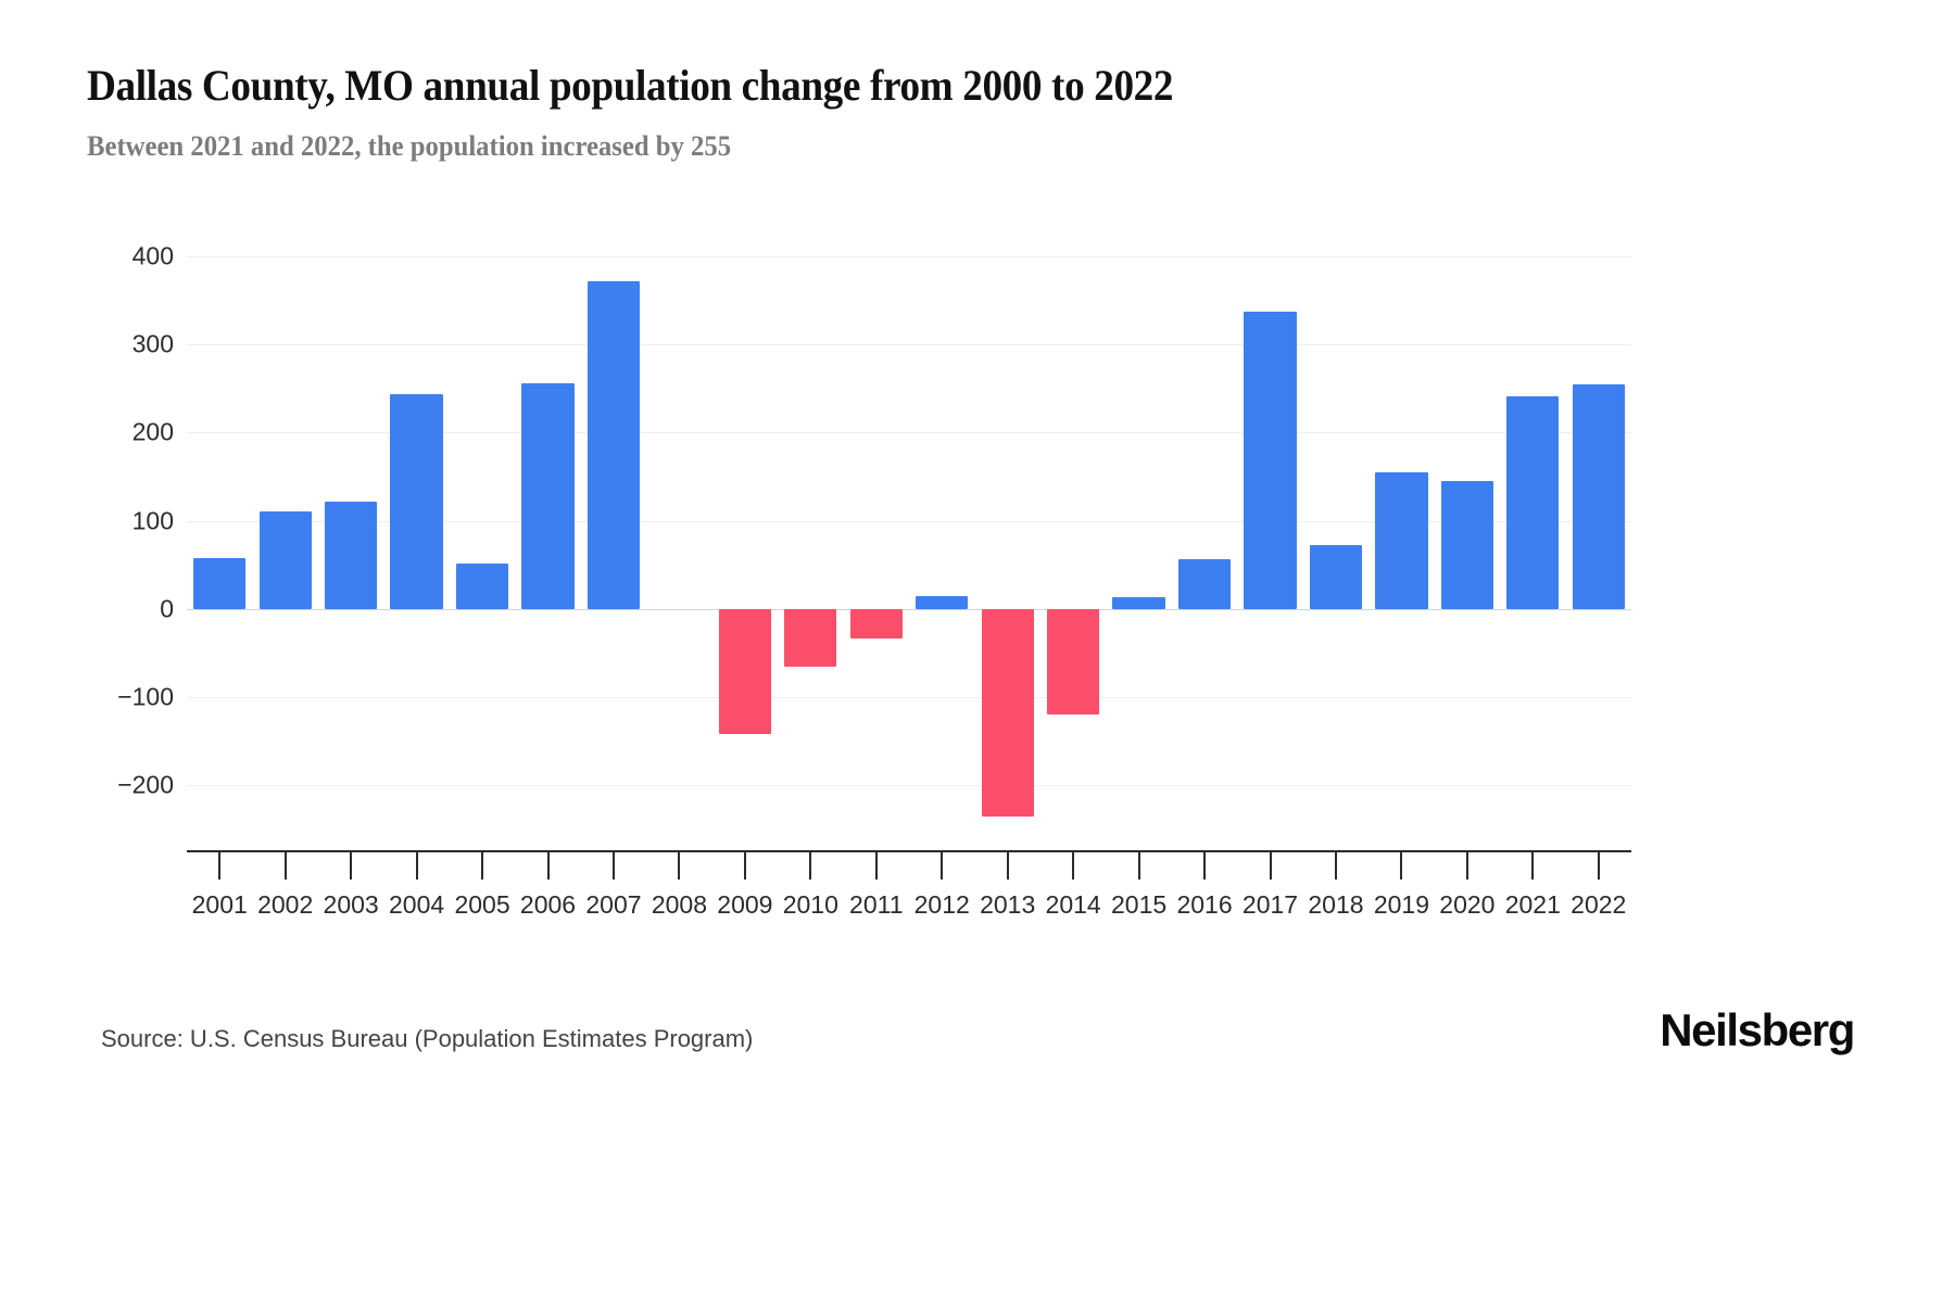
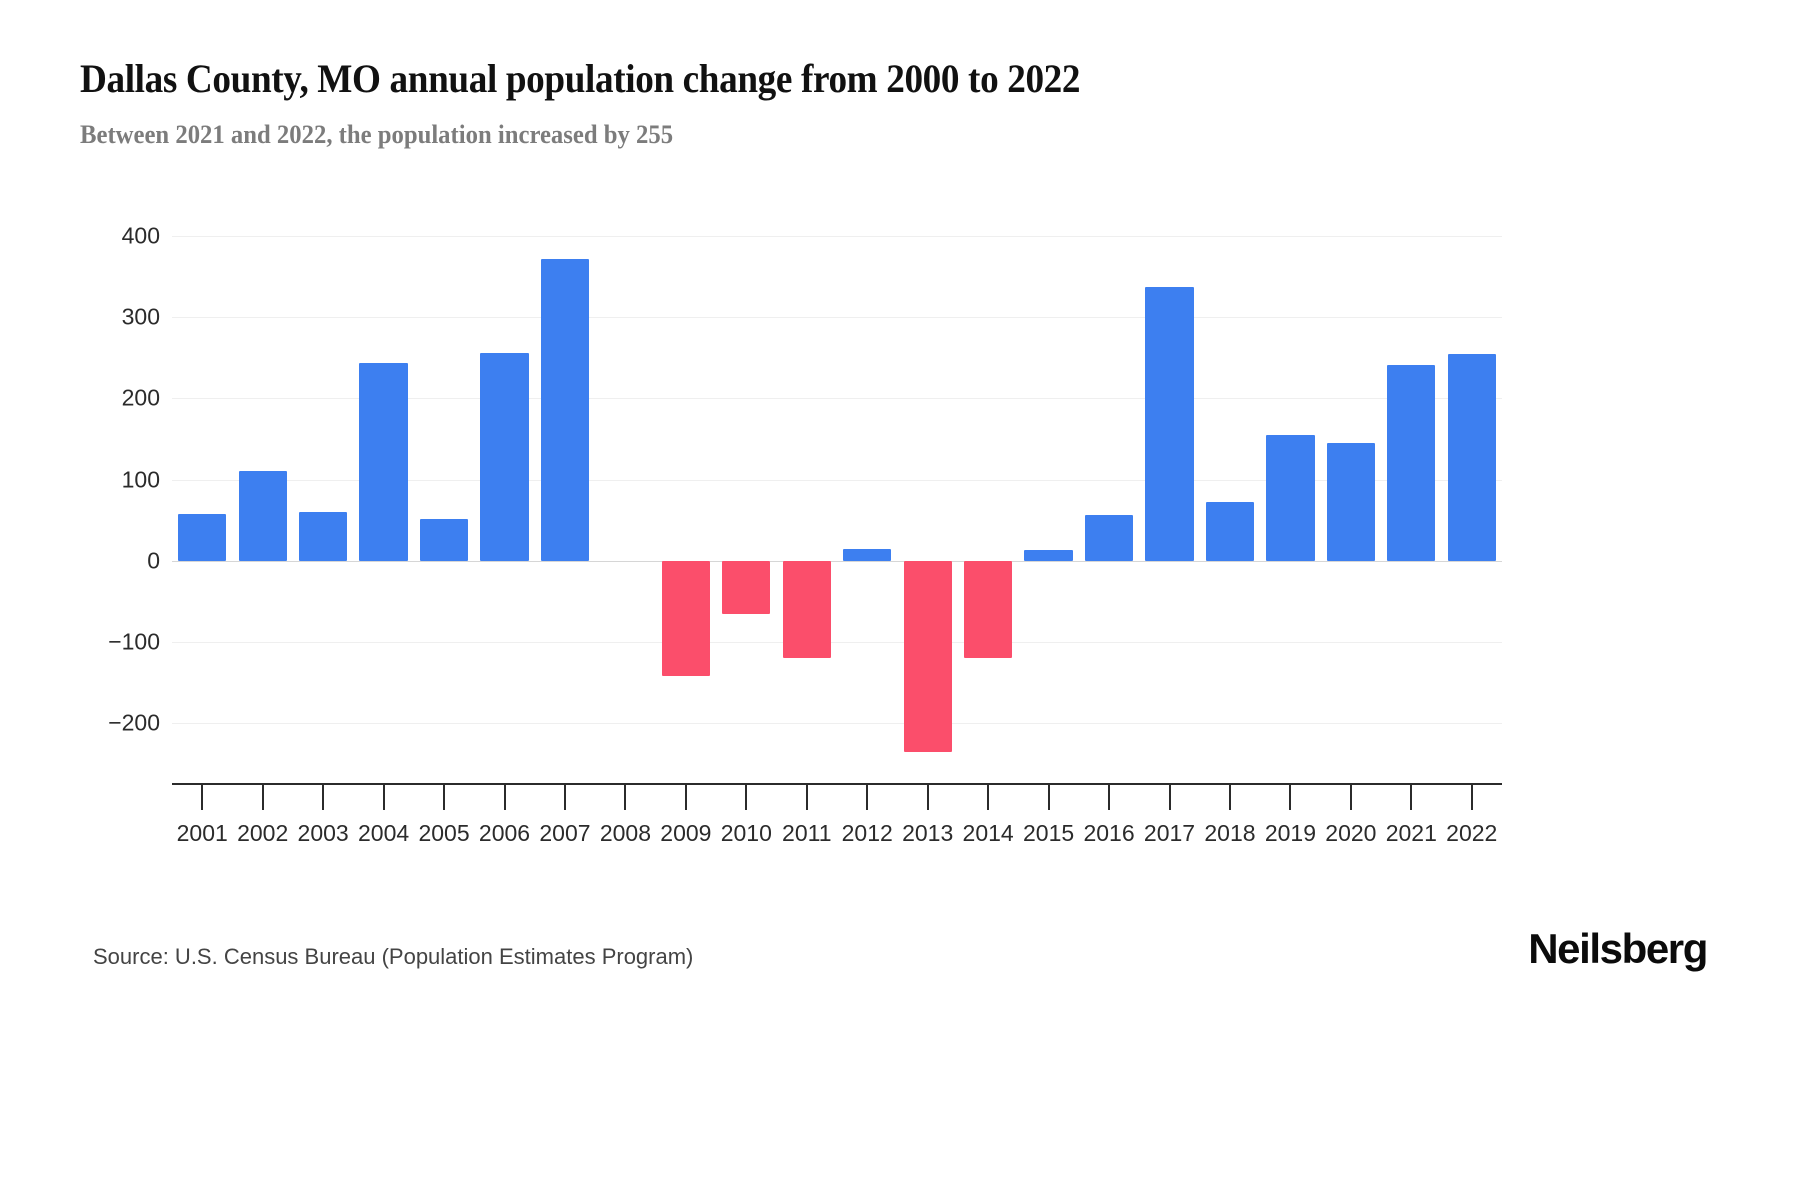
2003: 120 -> 60
2011: -30 -> -120
